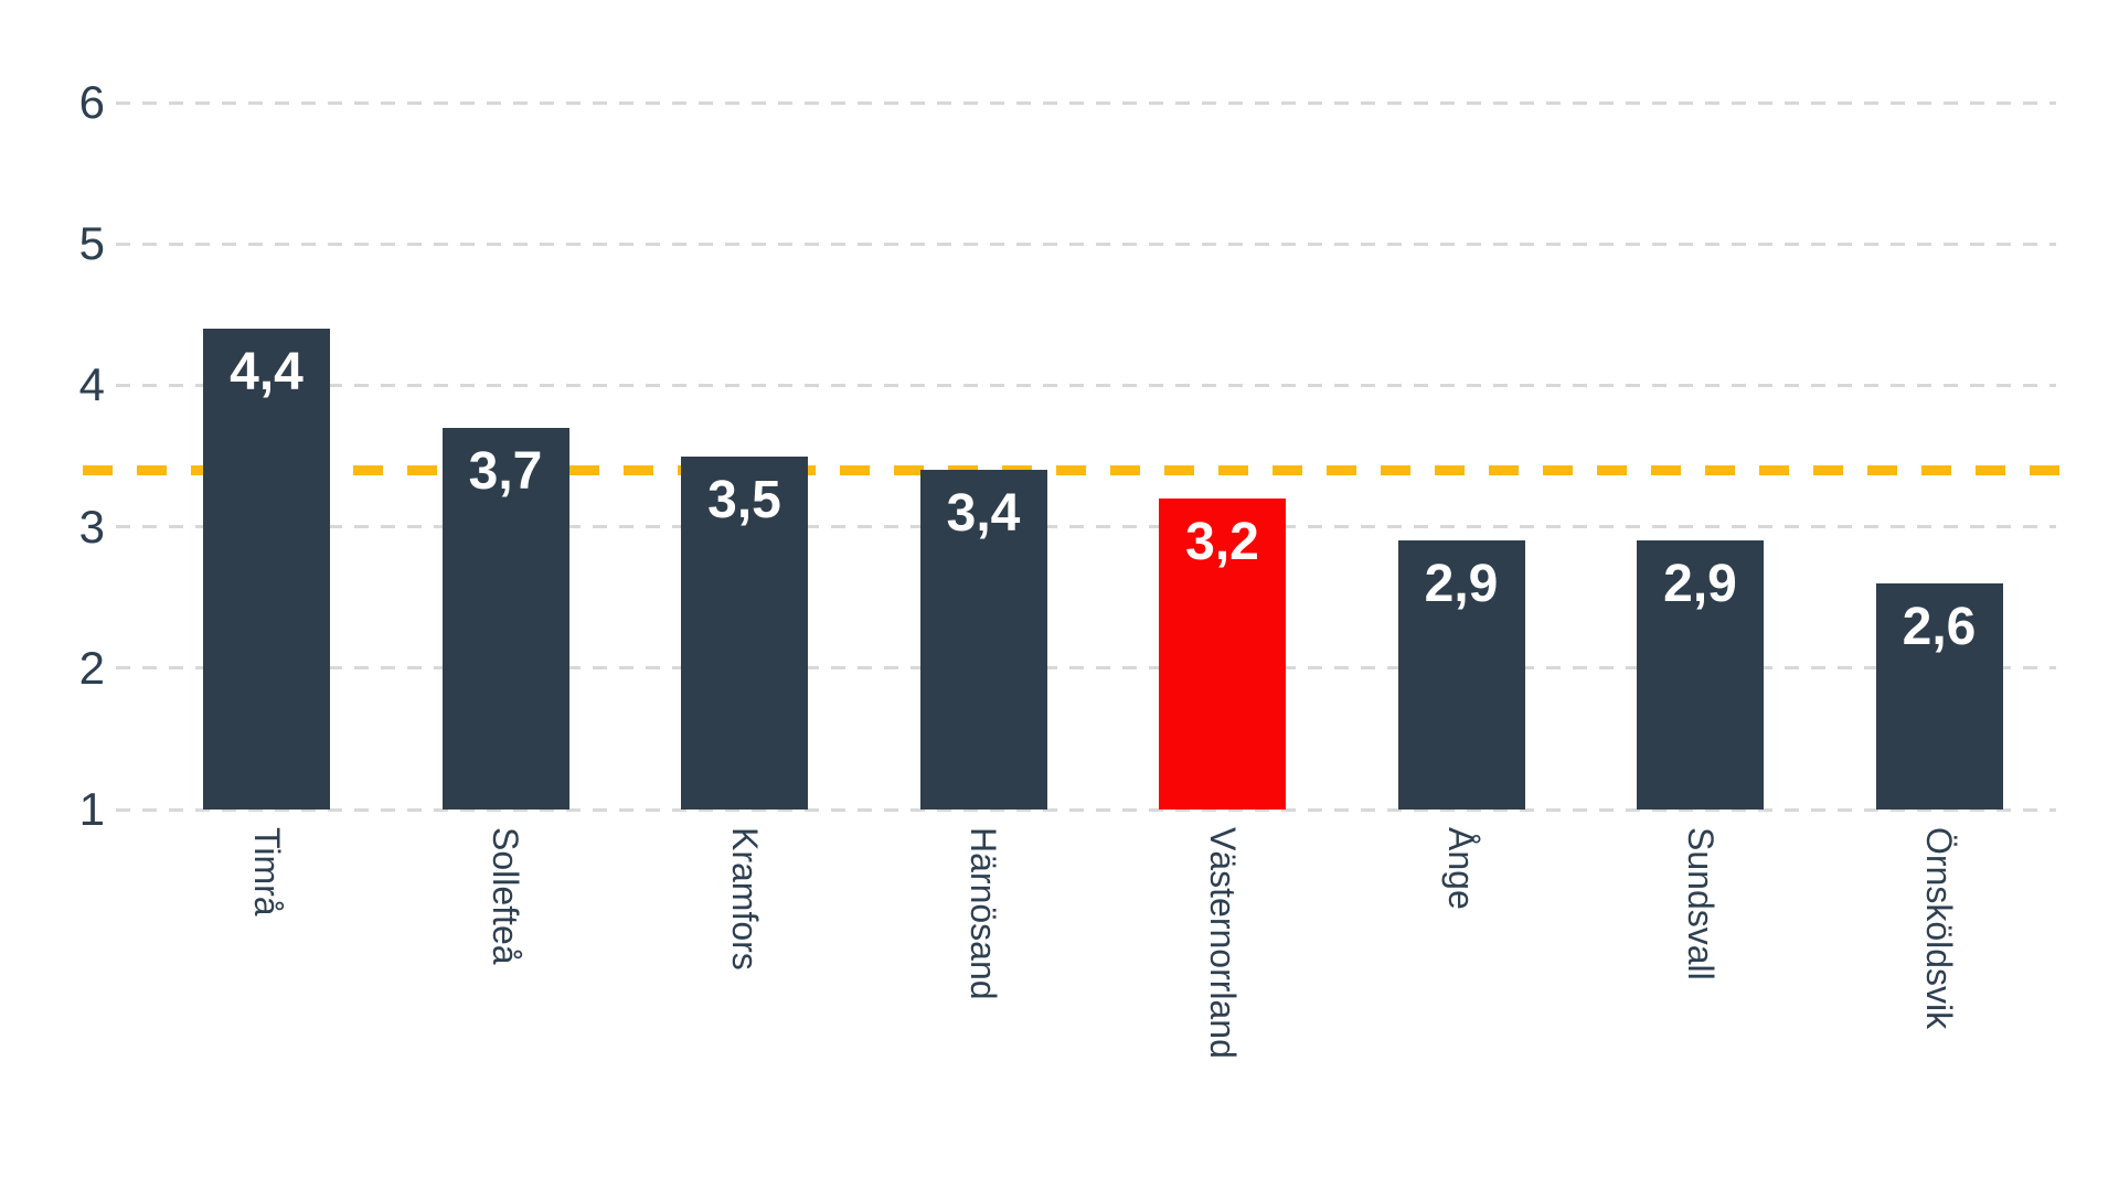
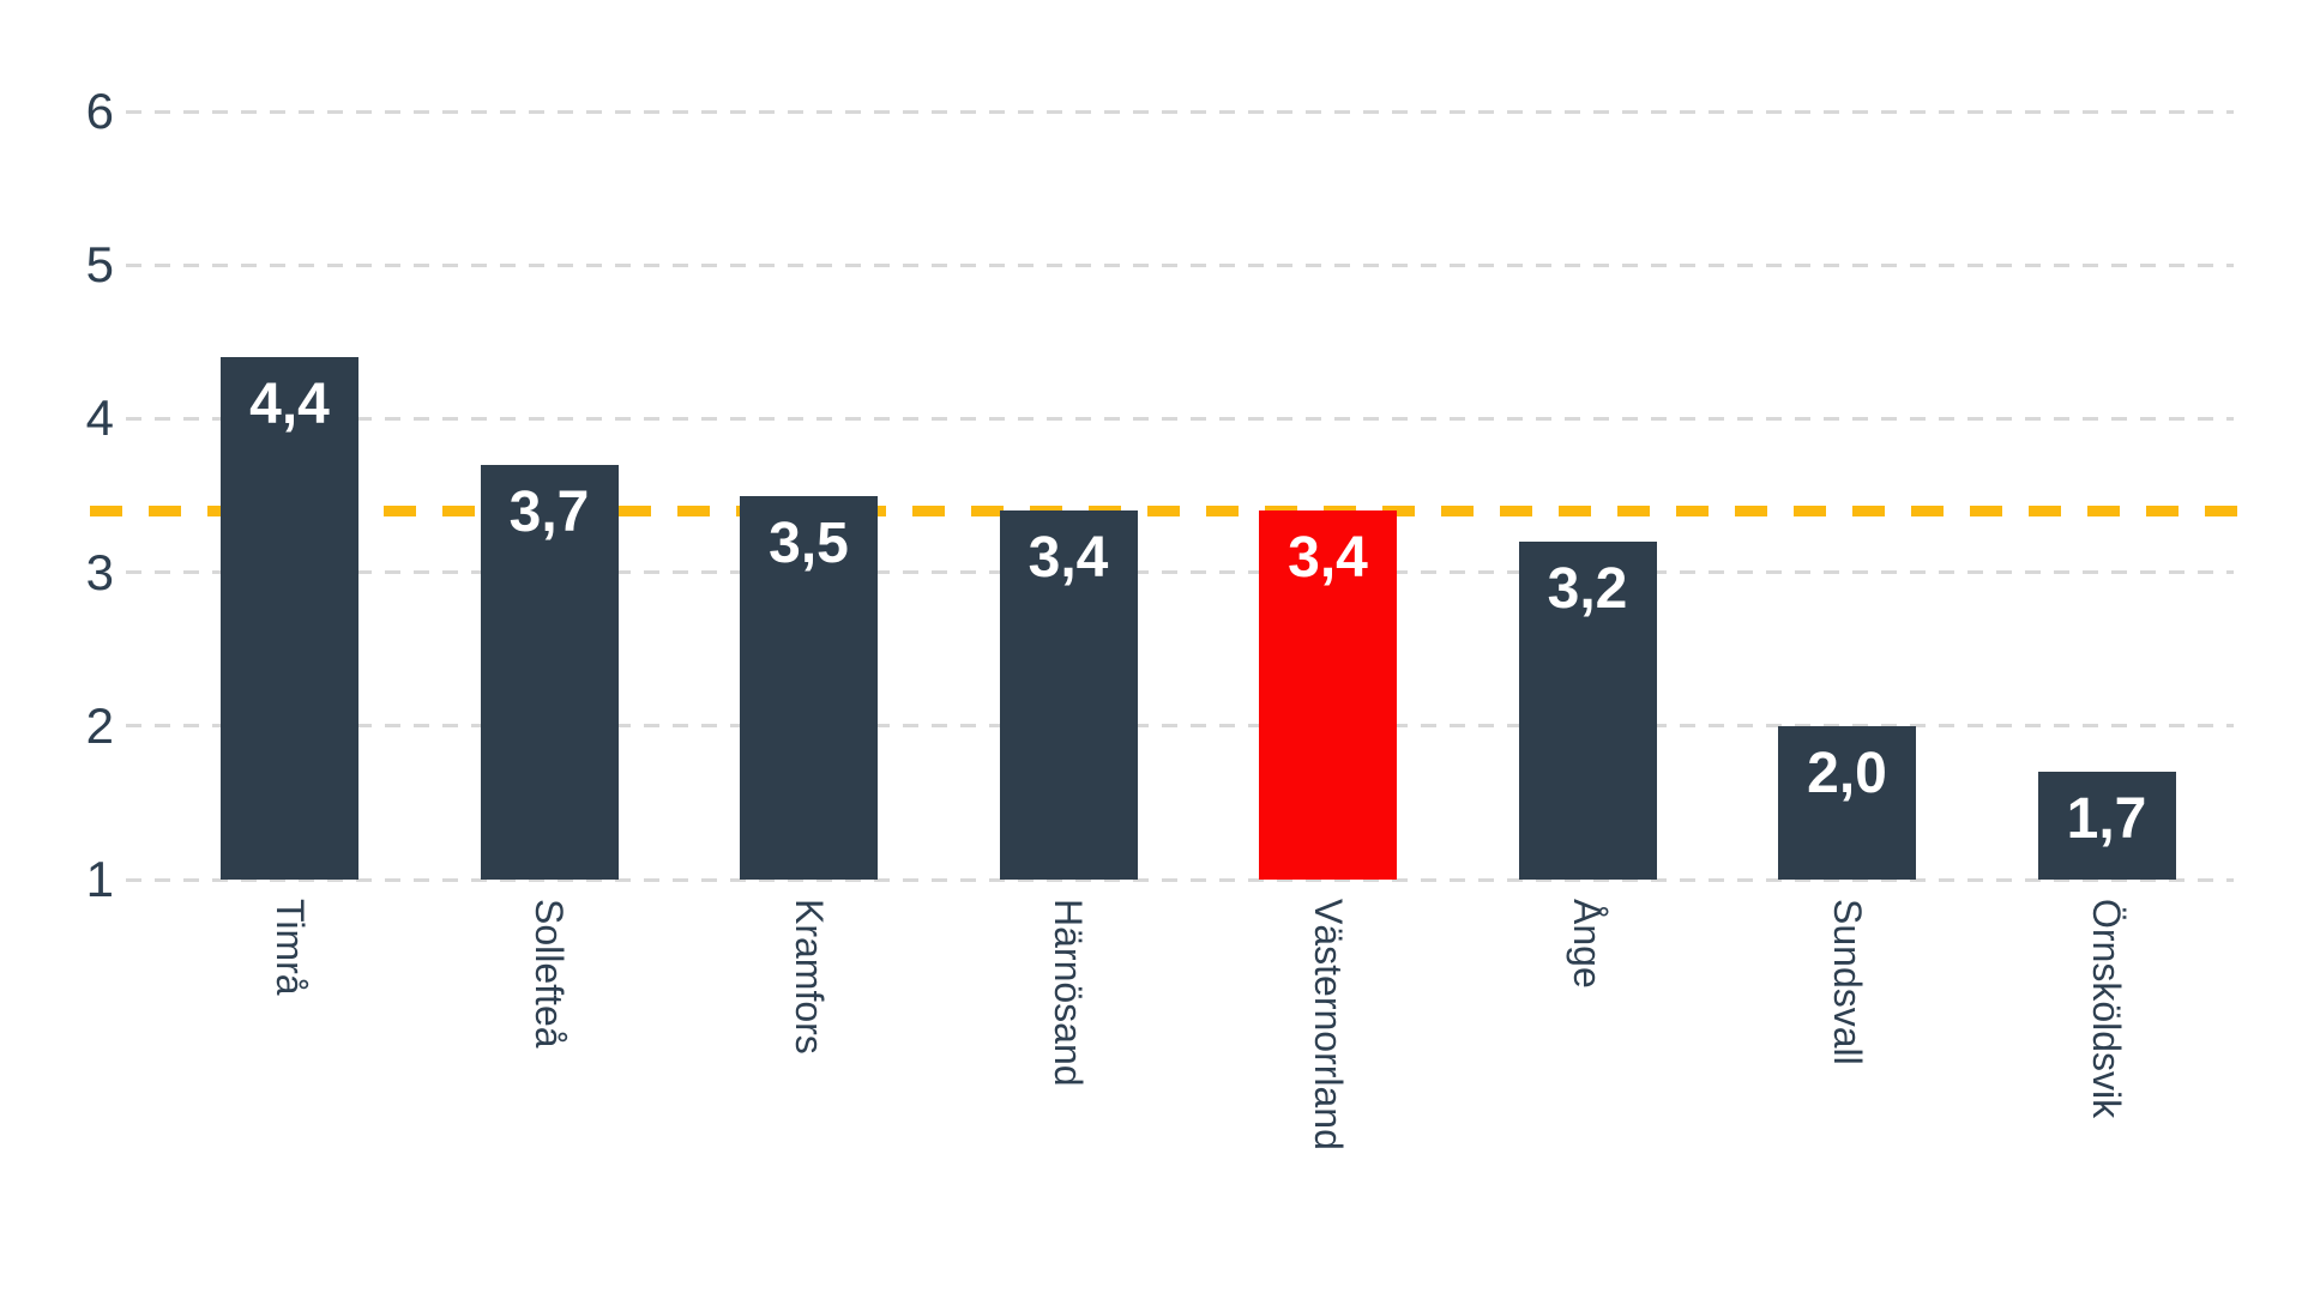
Västernorrland: 3,2 -> 3,4
Ånge: 2,9 -> 3,2
Sundsvall: 2,9 -> 2,0
Örnsköldsvik: 2,6 -> 1,7
